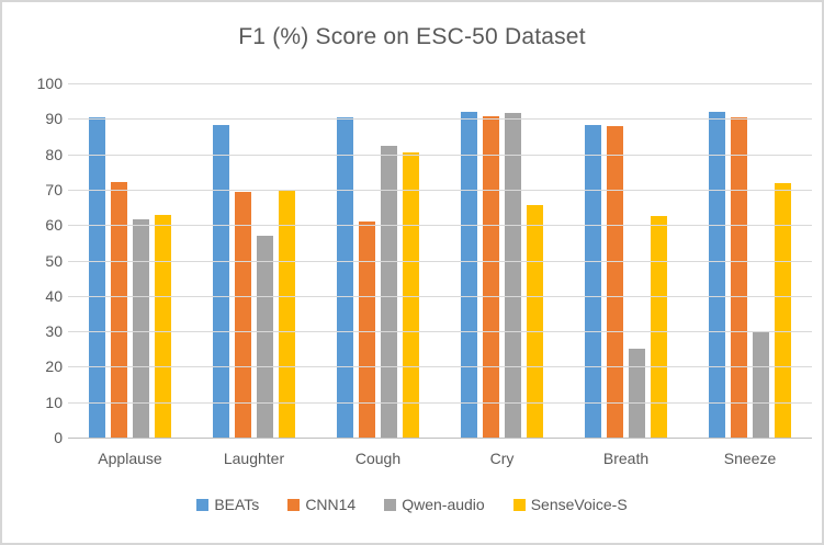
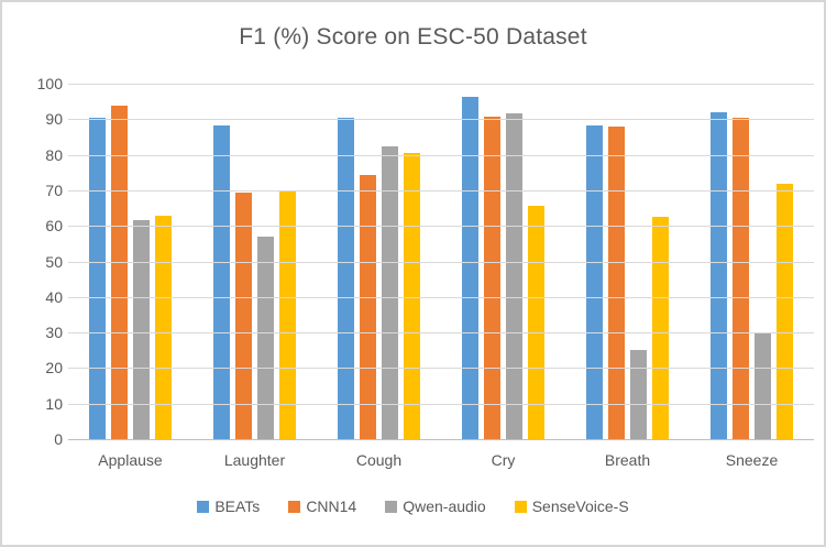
CNN14/Applause: 72 -> 94
CNN14/Cough: 61 -> 74
BEATs/Cry: 92 -> 96
